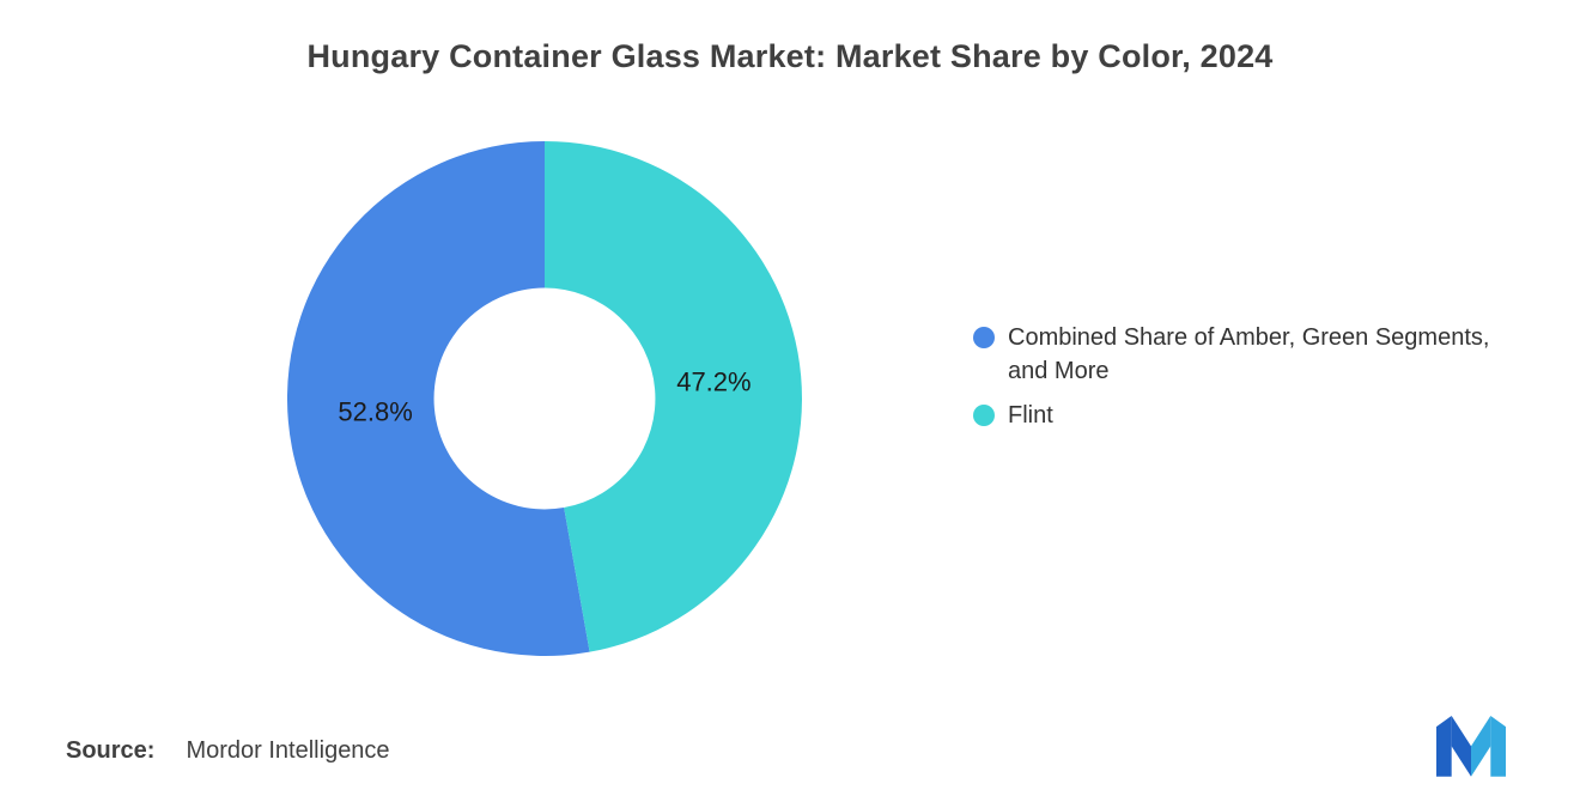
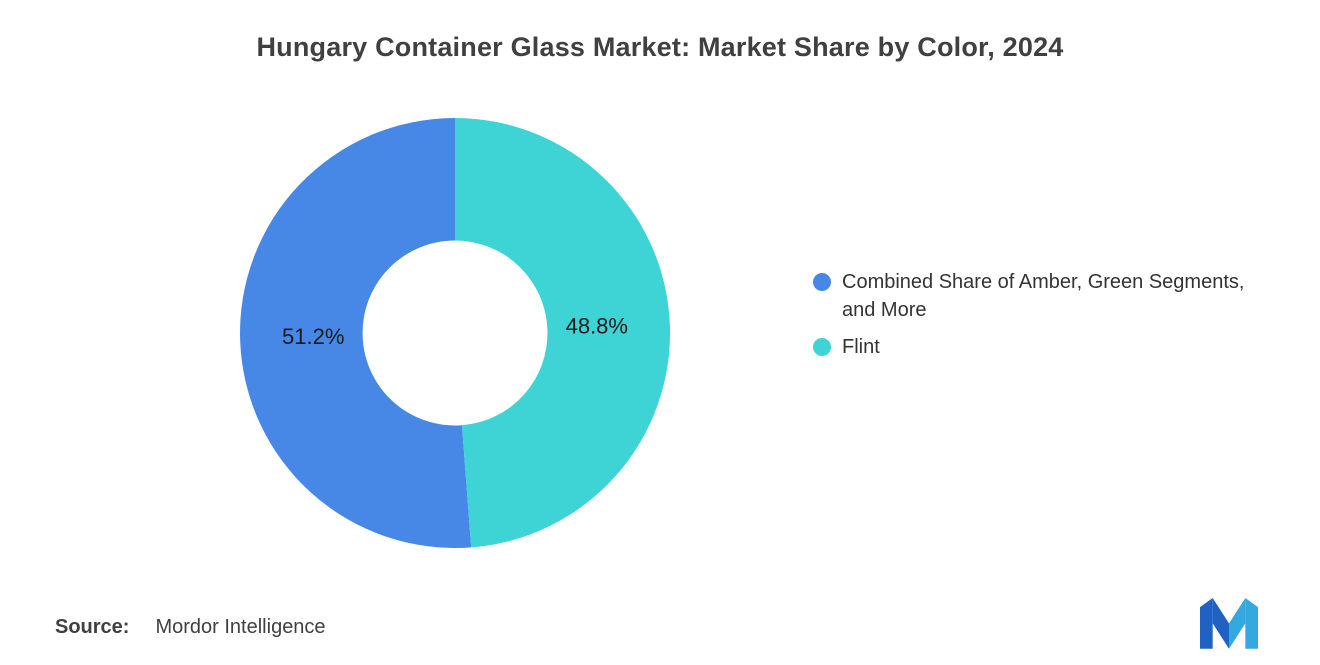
Combined Share of Amber, Green Segments, and More: 52.8% -> 51.2%
Flint: 47.2% -> 48.8%
